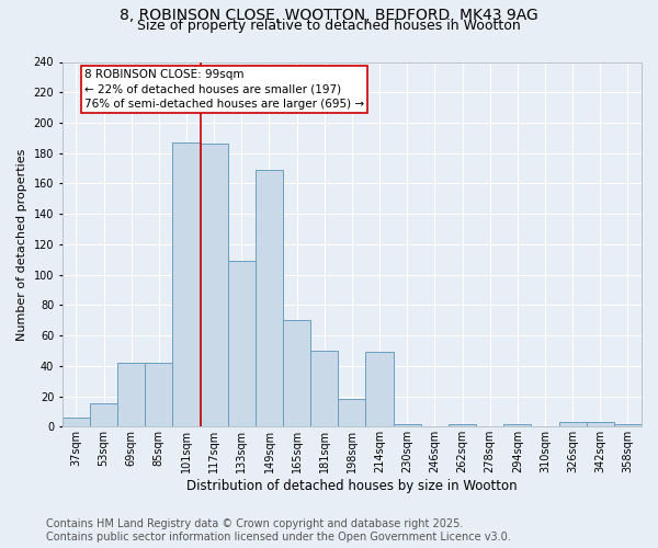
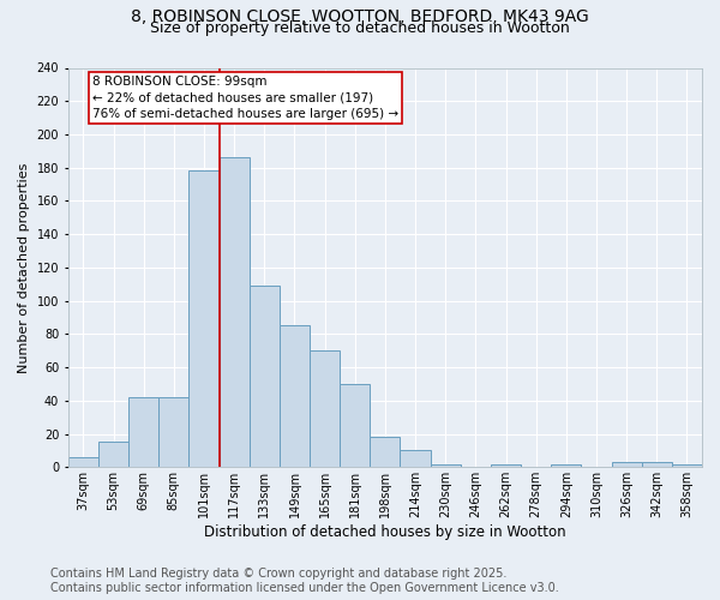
101sqm: 187 -> 178
149sqm: 169 -> 85
214sqm: 49 -> 10
